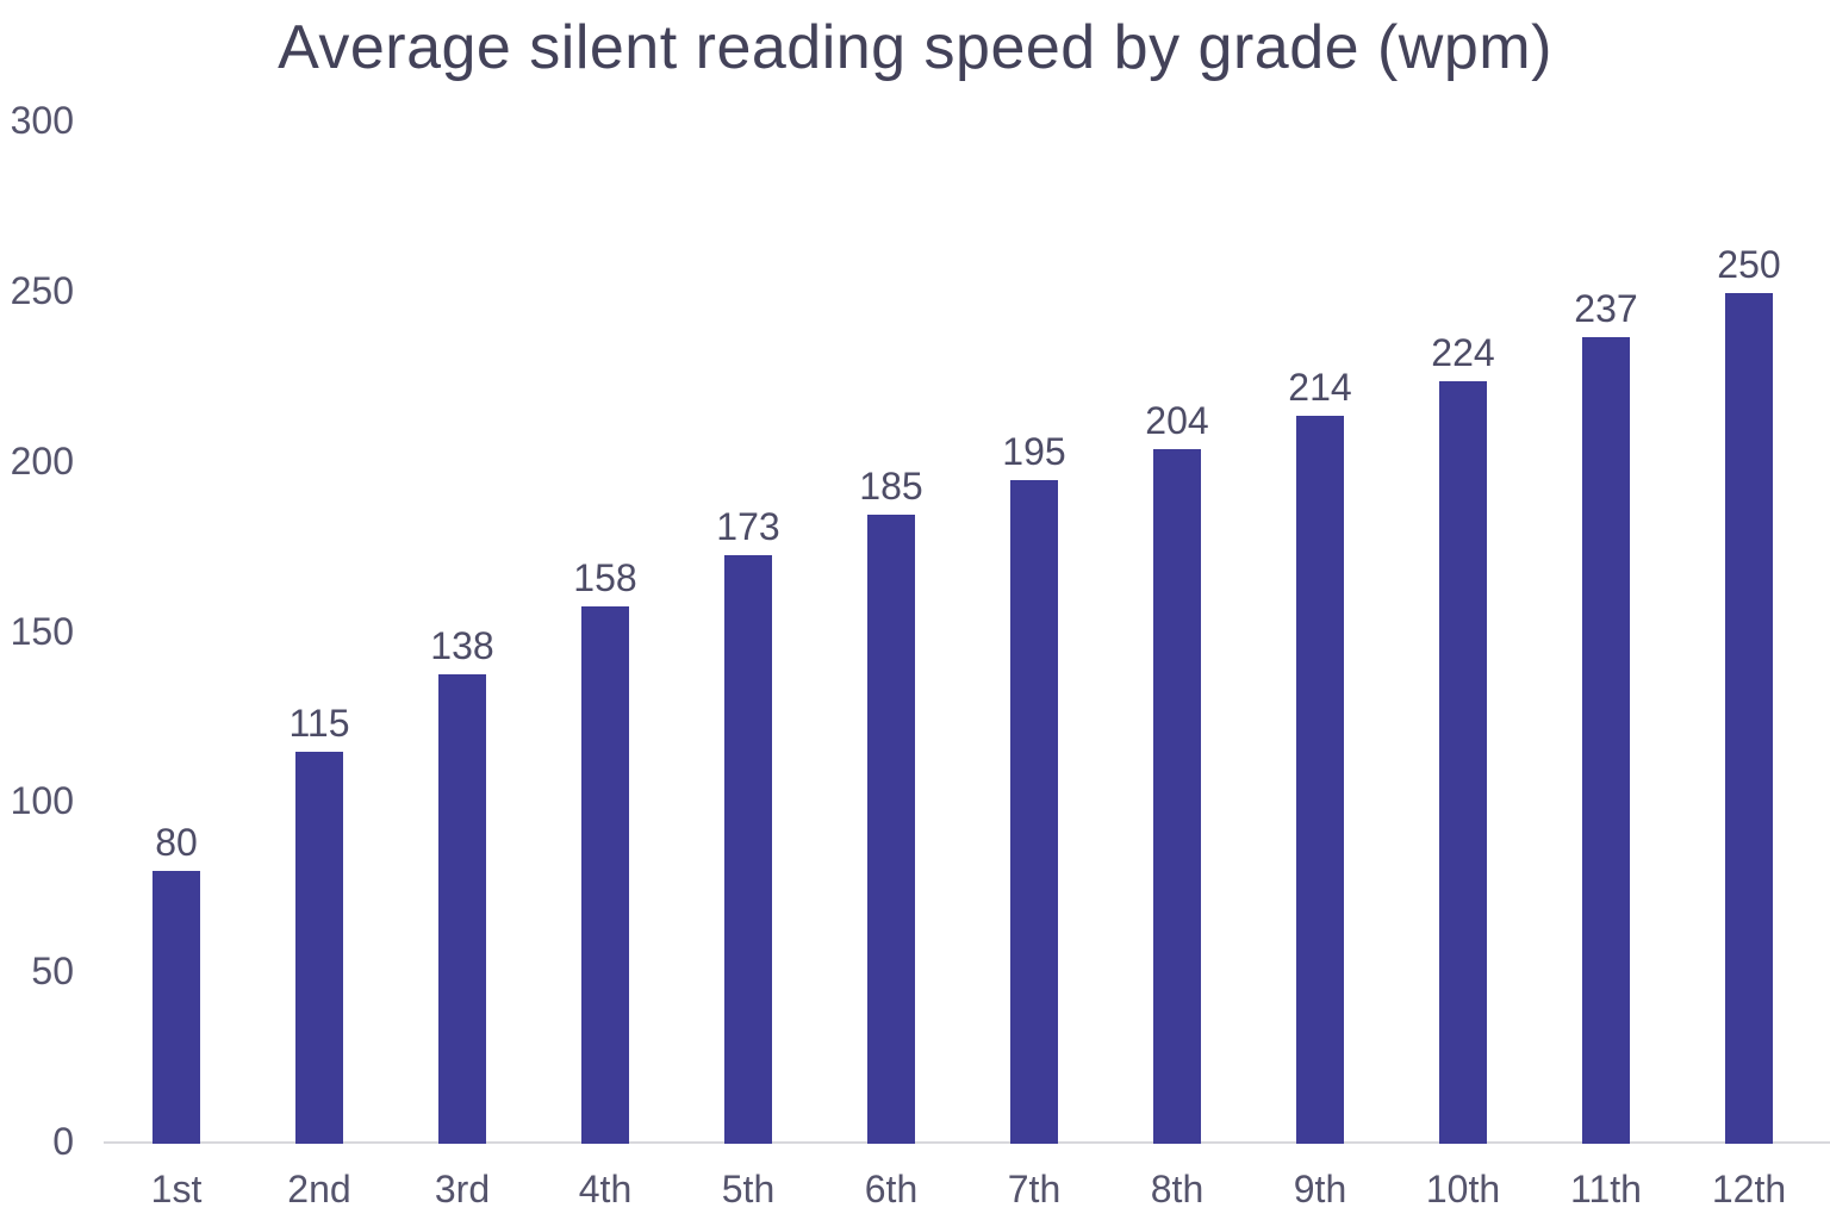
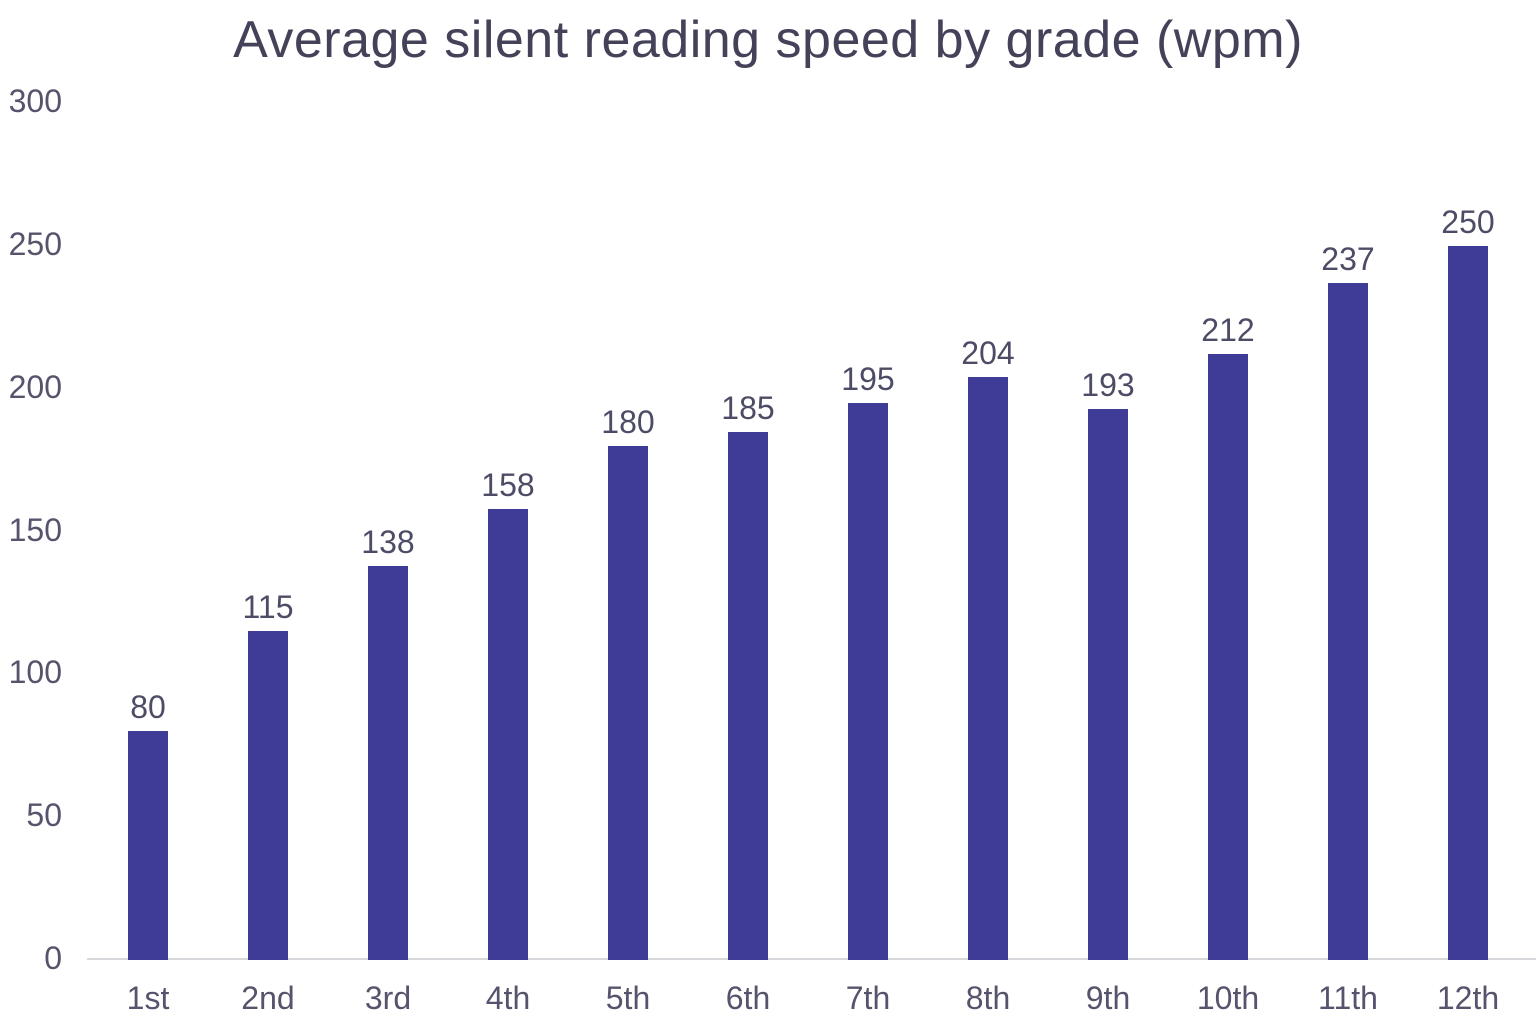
5th: 173 -> 180
9th: 214 -> 193
10th: 224 -> 212
